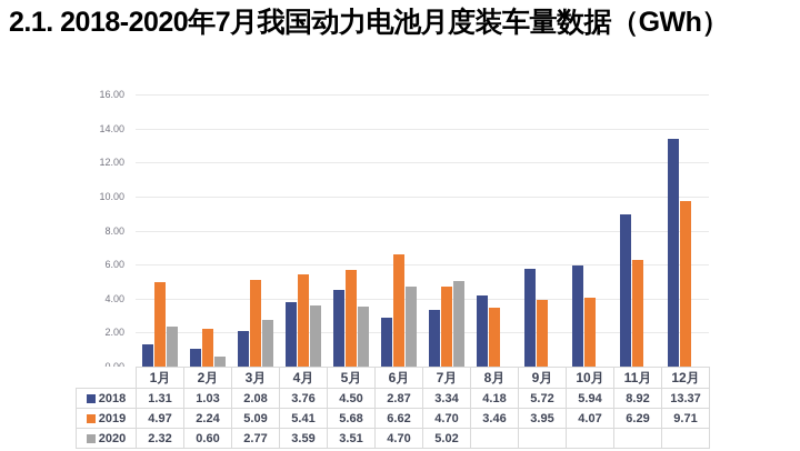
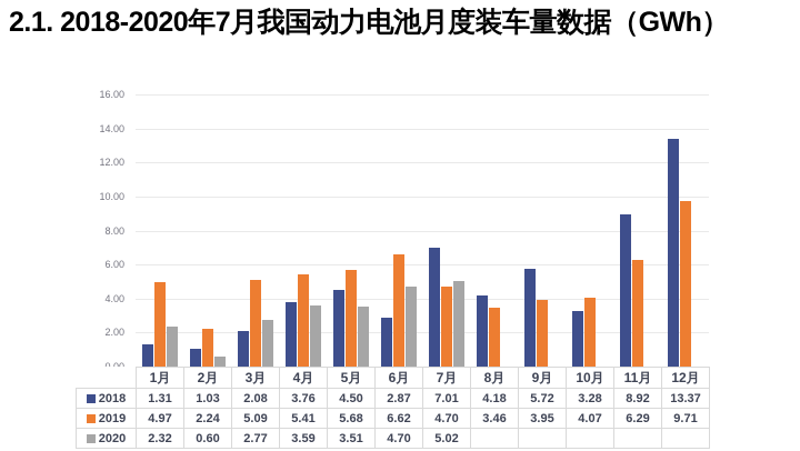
2018/7月: 3.34 -> 7.01
2018/10月: 5.94 -> 3.28
